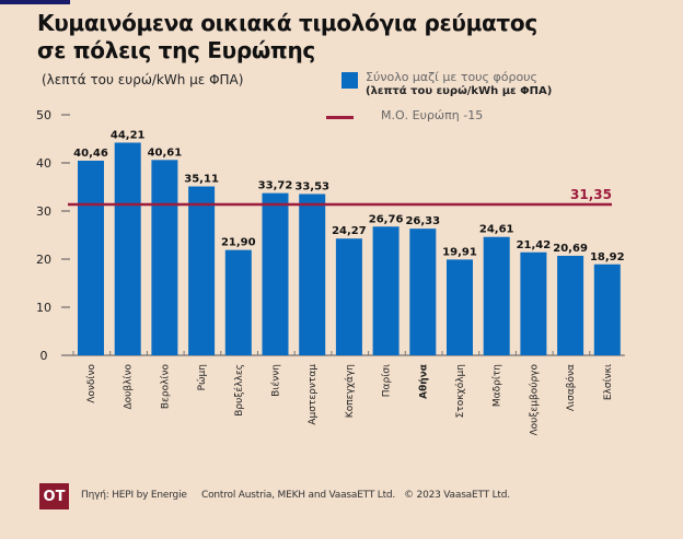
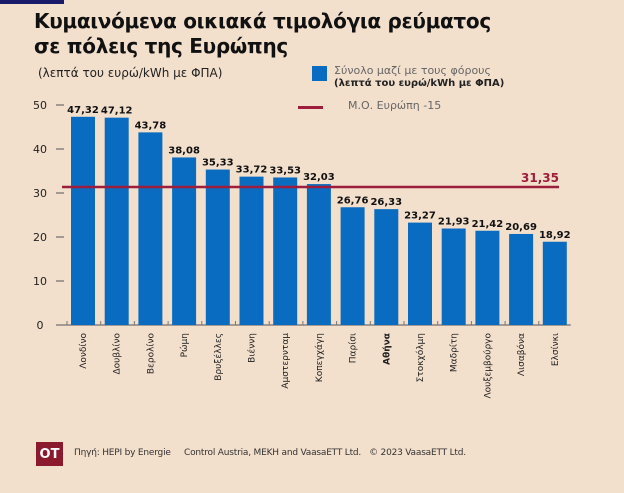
Λονδίνο: 40,46 -> 47,32
Δουβλίνο: 44,21 -> 47,12
Βερολίνο: 40,61 -> 43,78
Ρώμη: 35,11 -> 38,08
Βρυξέλλες: 21,90 -> 35,33
Κοπεγχάγη: 24,27 -> 32,03
Στοκχόλμη: 19,91 -> 23,27
Μαδρίτη: 24,61 -> 21,93
